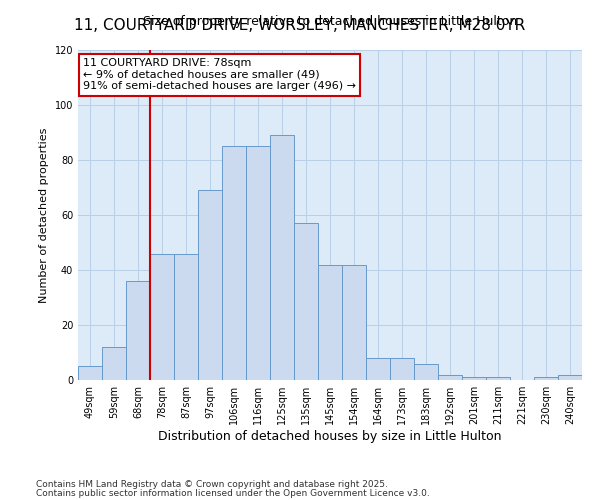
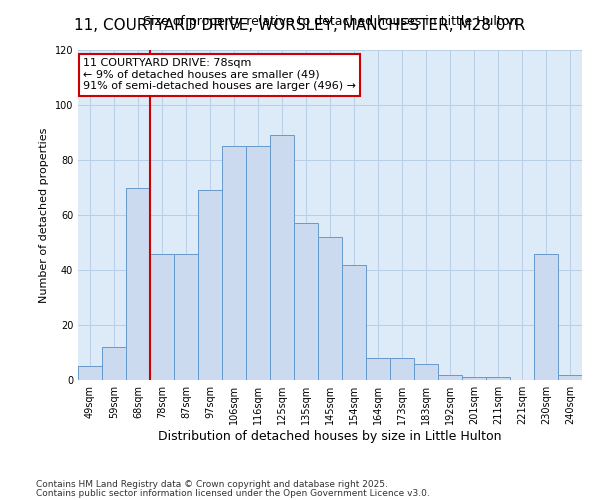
68sqm: 36 -> 70
145sqm: 42 -> 52
230sqm: 1 -> 46
